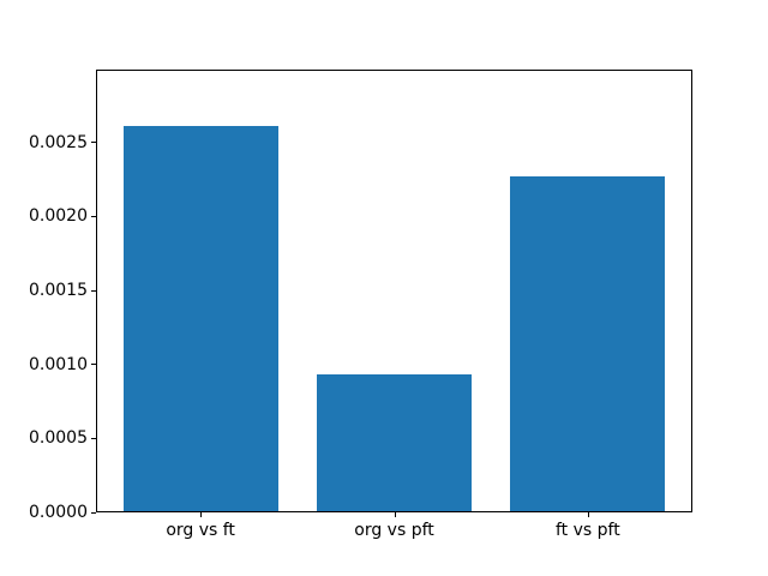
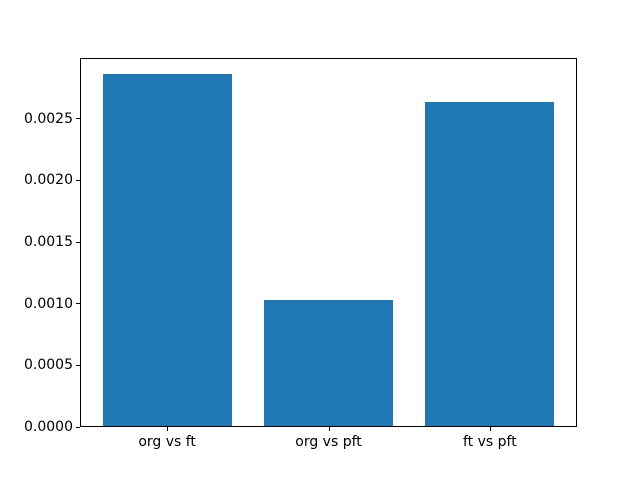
org vs ft: 0.00261 -> 0.00286
org vs pft: 0.00093 -> 0.00103
ft vs pft: 0.00227 -> 0.00264
